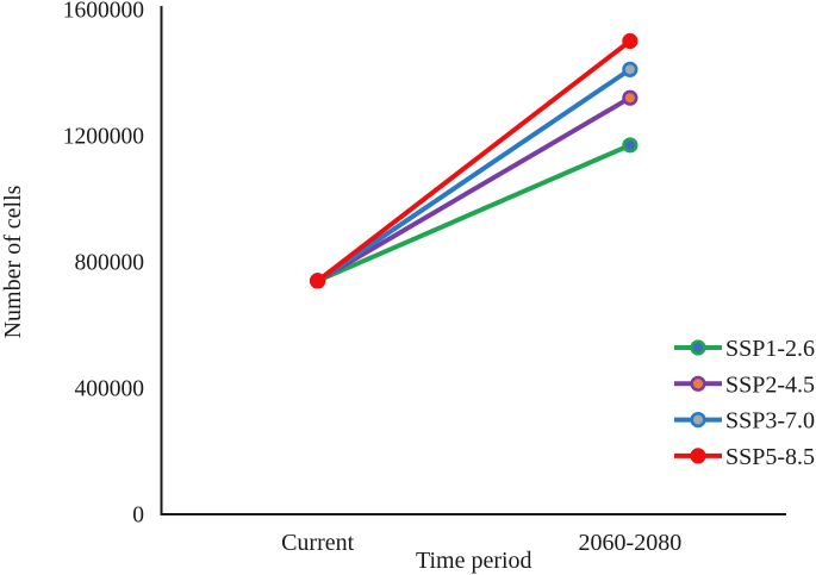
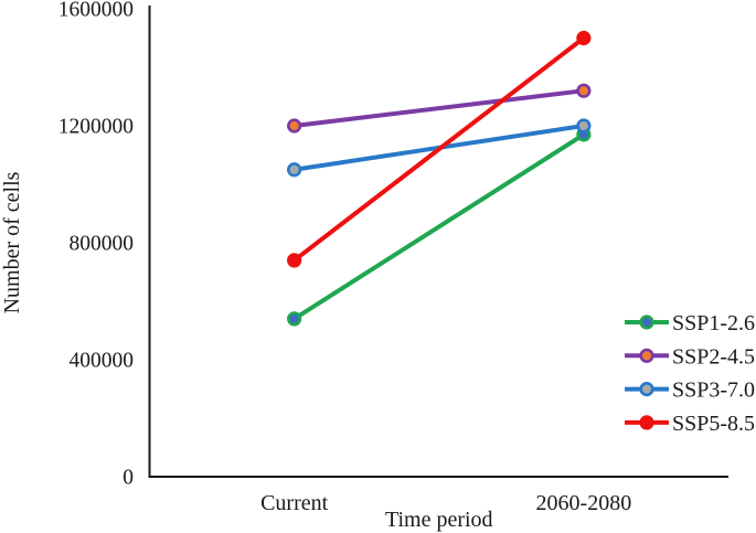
SSP1-2.6/Current: 740000 -> 540000
SSP2-4.5/Current: 740000 -> 1200000
SSP3-7.0/Current: 740000 -> 1050000
SSP3-7.0/2060-2080: 1410000 -> 1200000
